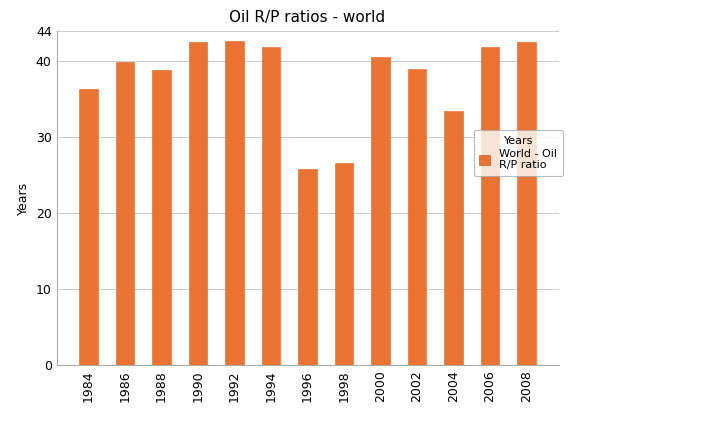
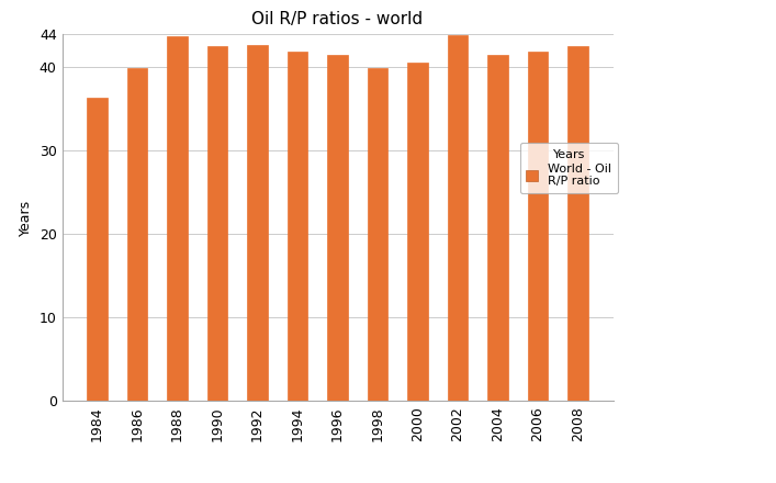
1988: 38.8 -> 43.7
1996: 25.8 -> 41.5
1998: 26.6 -> 39.9
2002: 39.0 -> 43.8
2004: 33.4 -> 41.5
